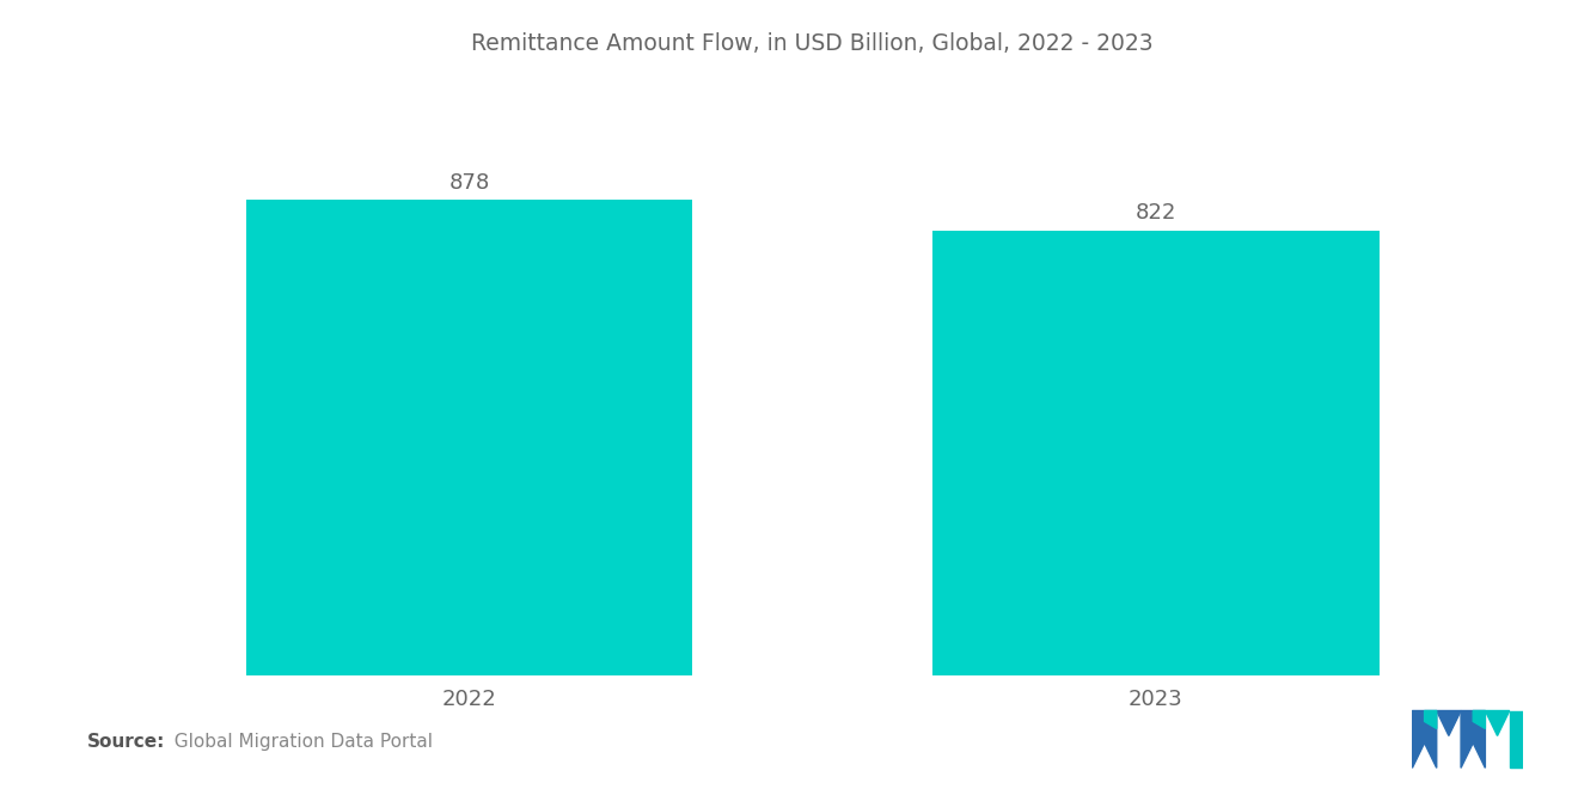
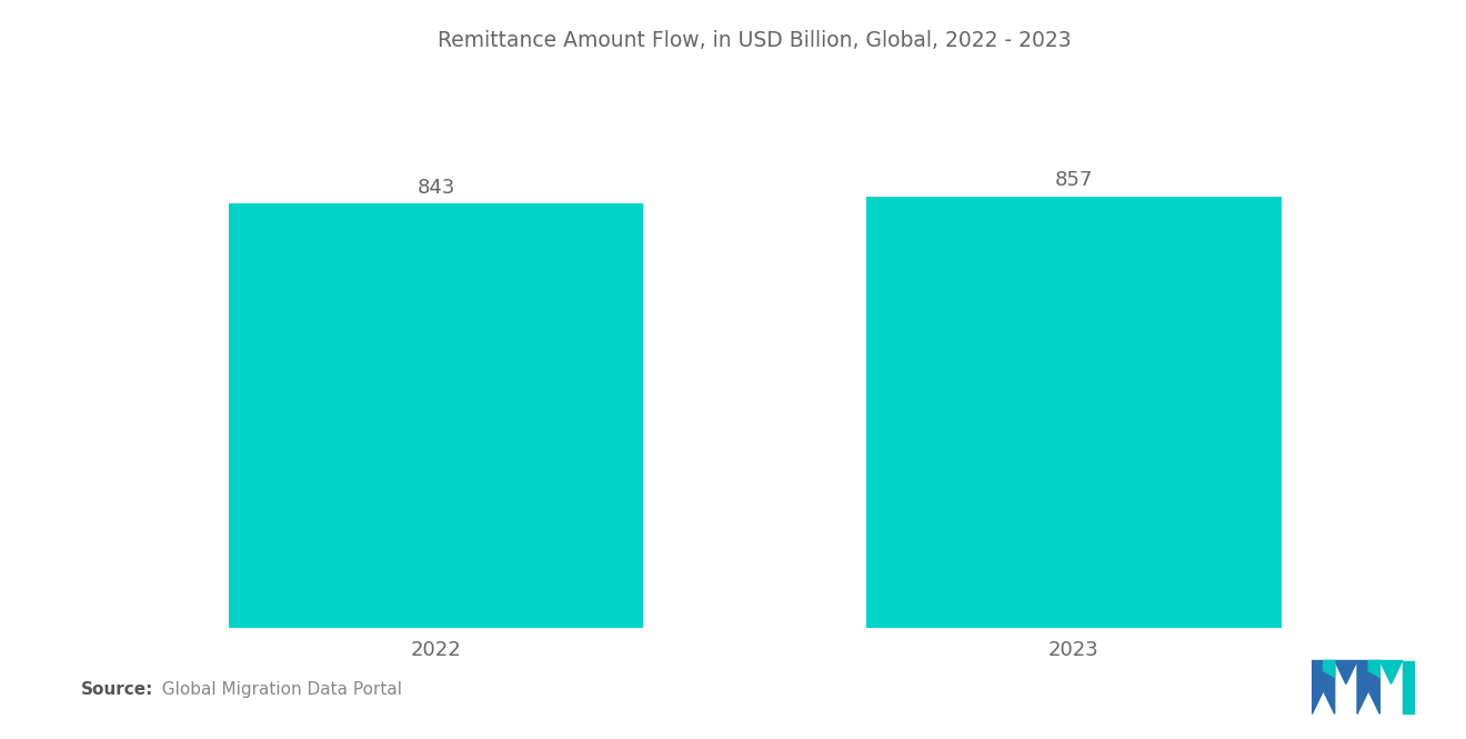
2022: 878 -> 843
2023: 822 -> 857
